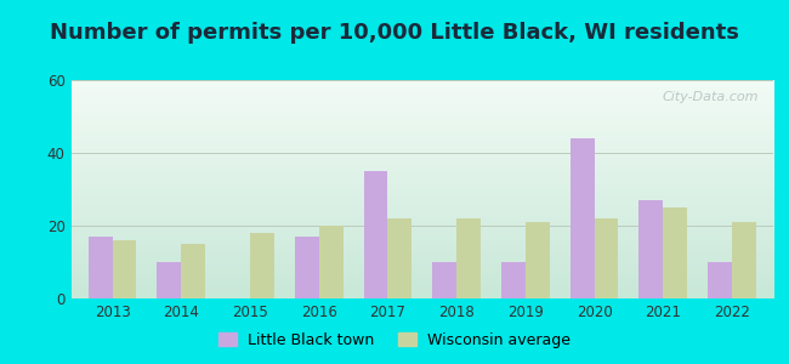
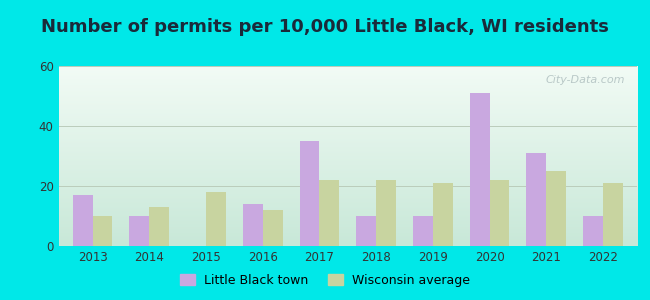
Wisconsin average/2013: 16 -> 10
Wisconsin average/2014: 15 -> 13
Little Black town/2016: 17 -> 14
Wisconsin average/2016: 20 -> 12
Little Black town/2020: 44 -> 51
Little Black town/2021: 27 -> 31
